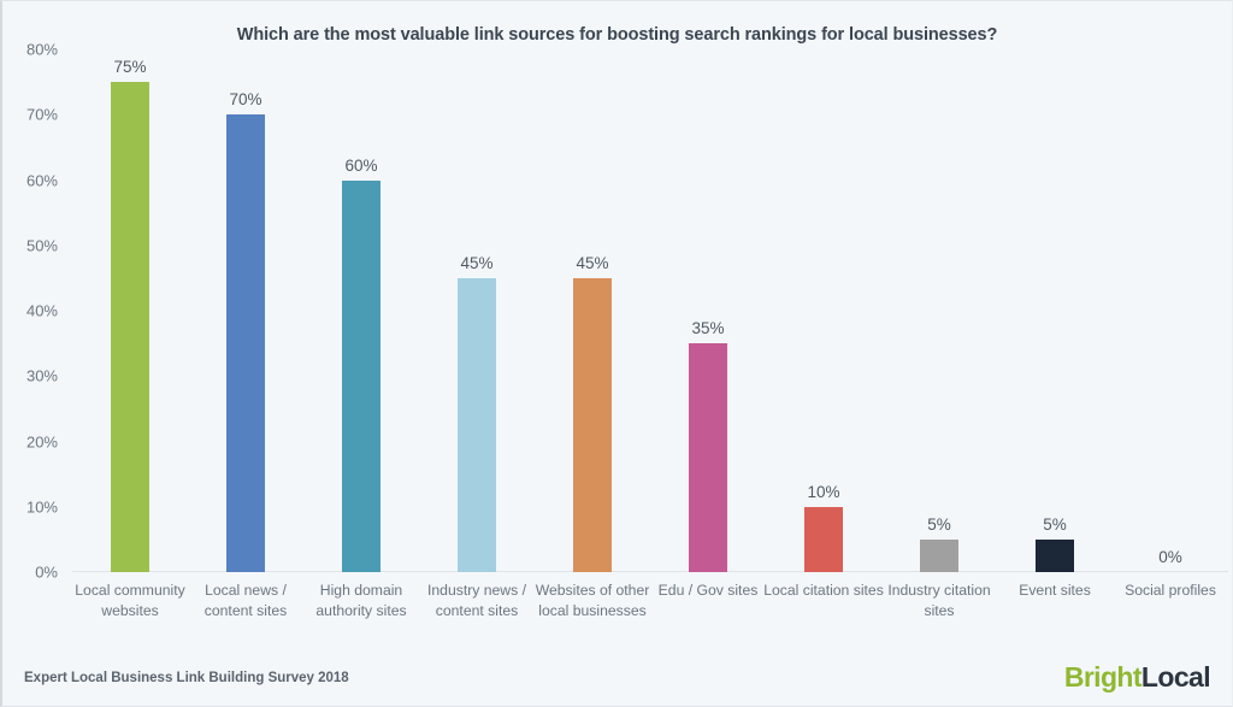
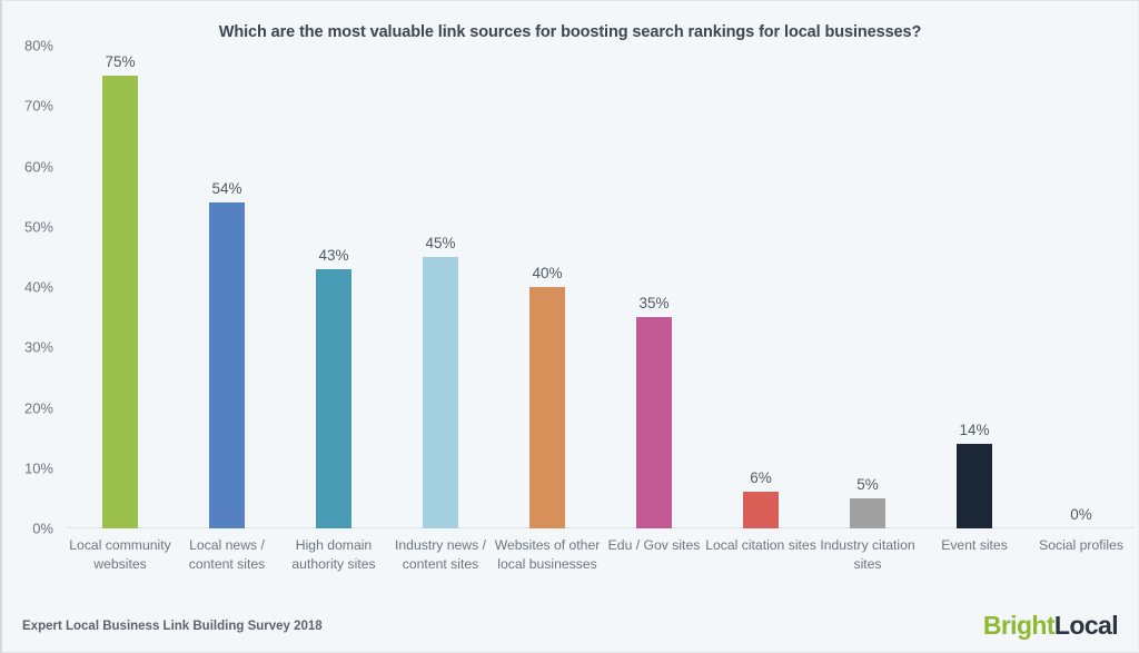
Local news / content sites: 70% -> 54%
High domain authority sites: 60% -> 43%
Websites of other local businesses: 45% -> 40%
Local citation sites: 10% -> 6%
Event sites: 5% -> 14%
